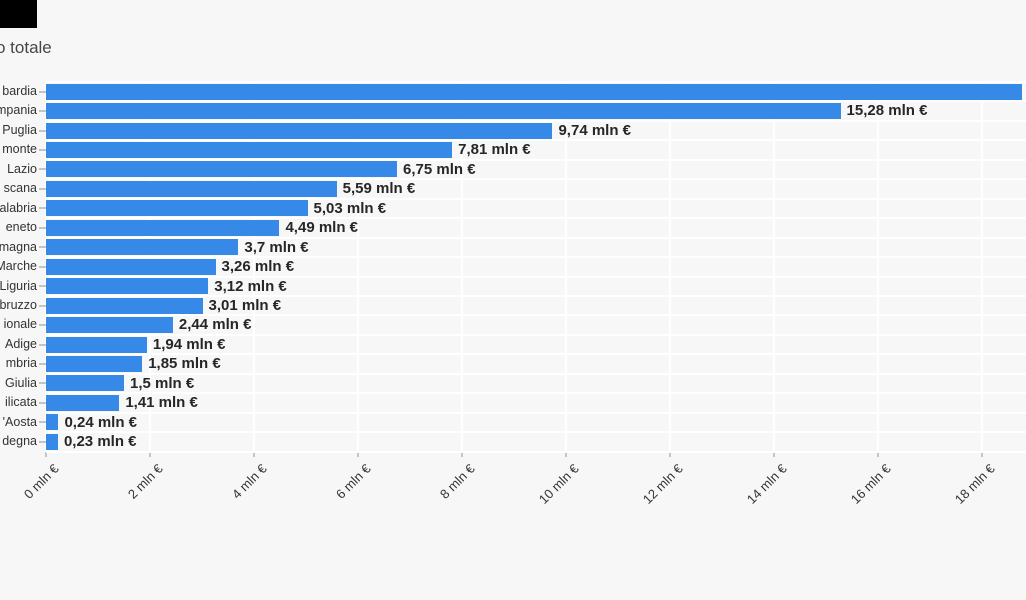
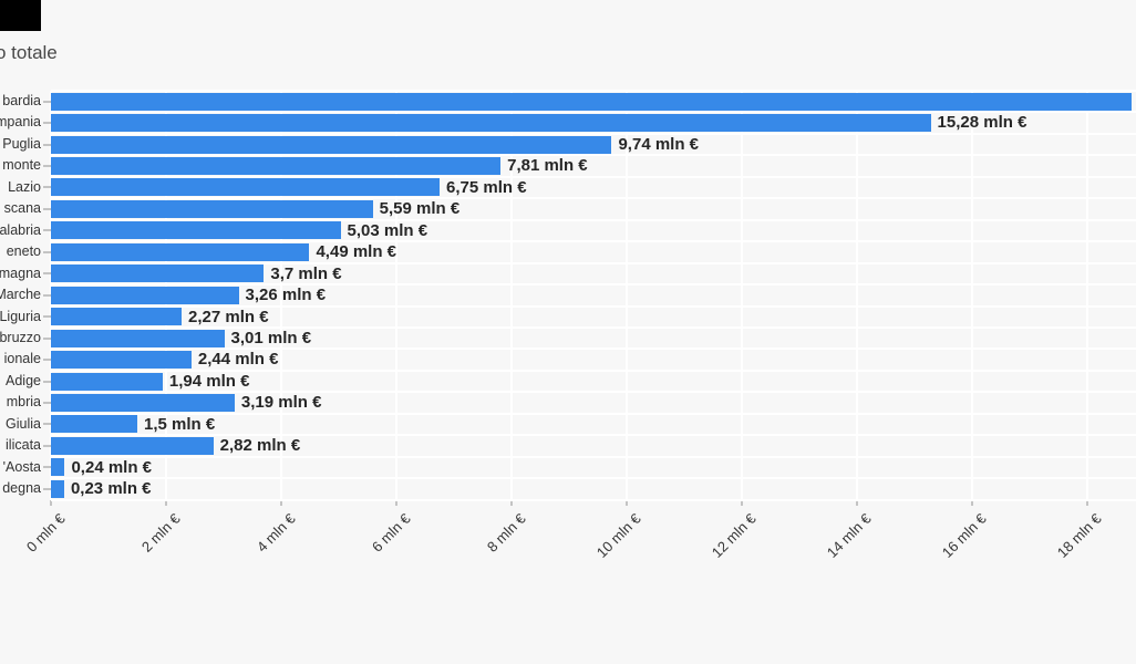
Liguria: 3,12 -> 2,27
mbria: 1,85 -> 3,19
ilicata: 1,41 -> 2,82
